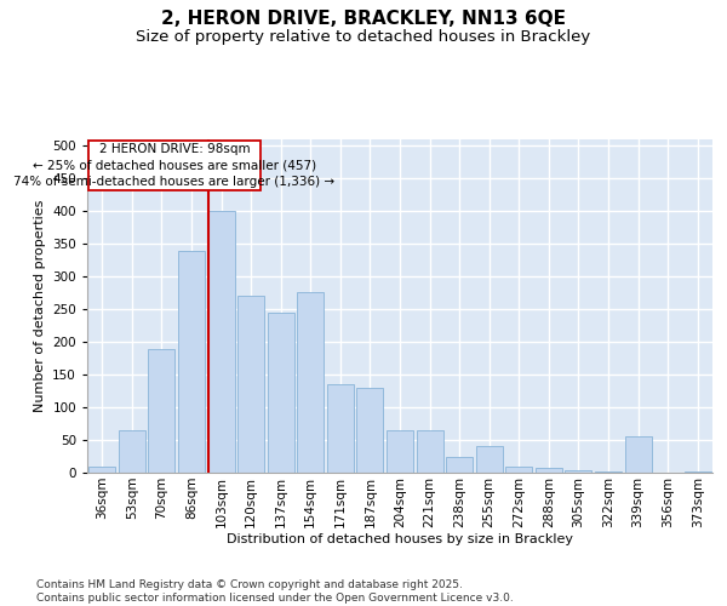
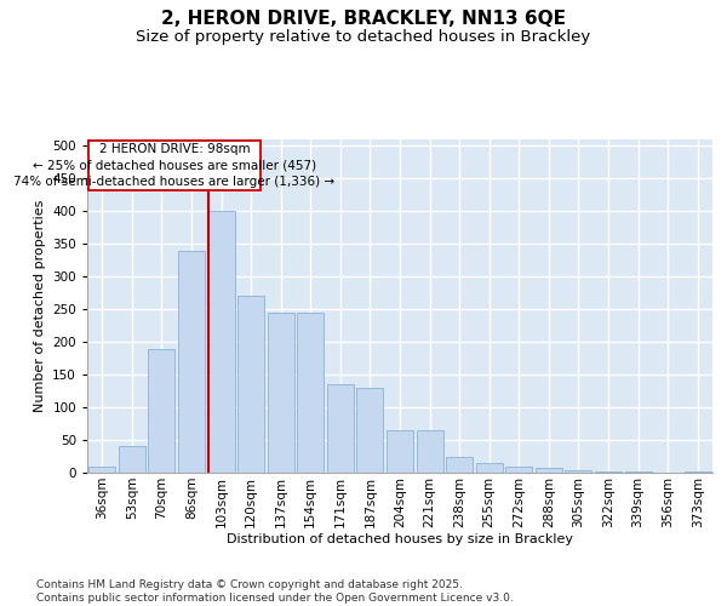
53sqm: 64 -> 40
154sqm: 276 -> 245
255sqm: 40 -> 15
339sqm: 56 -> 1
